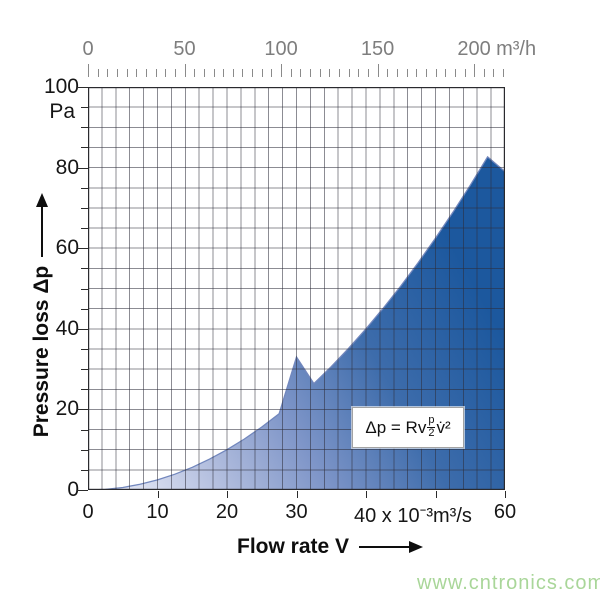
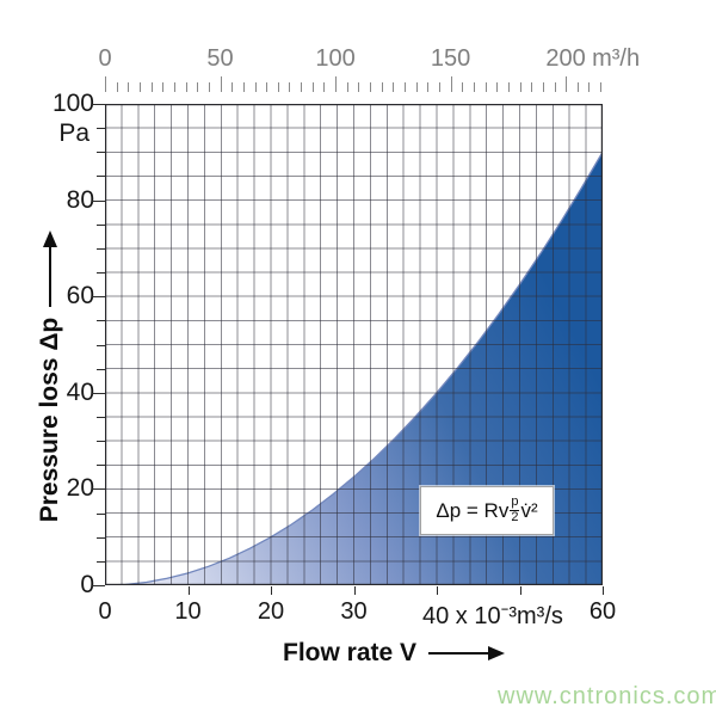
30: 33 -> 22
60: 79 -> 90
